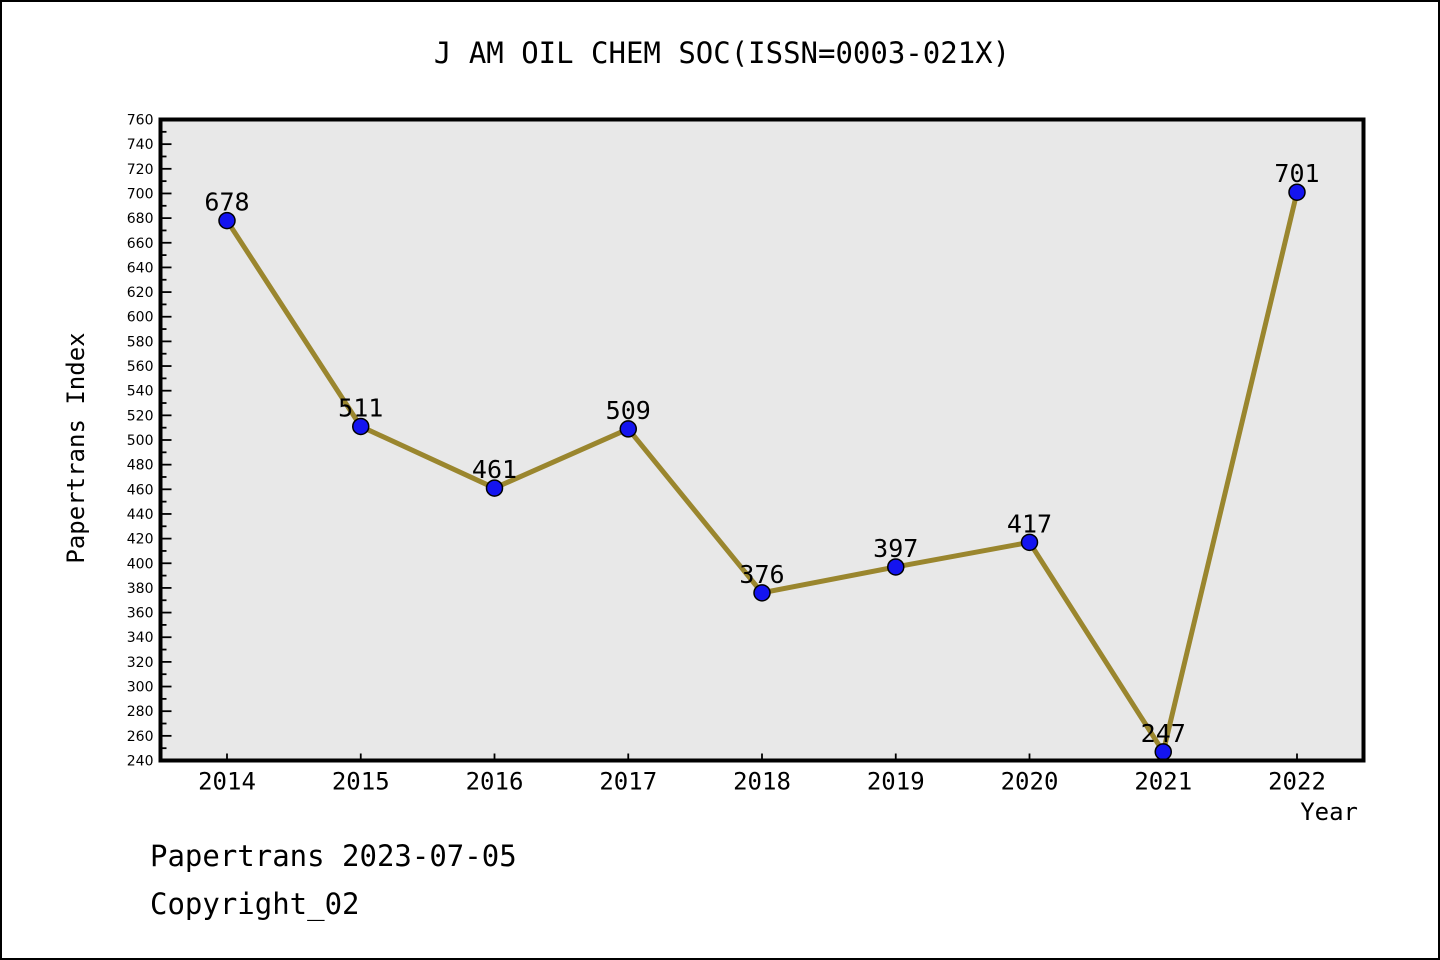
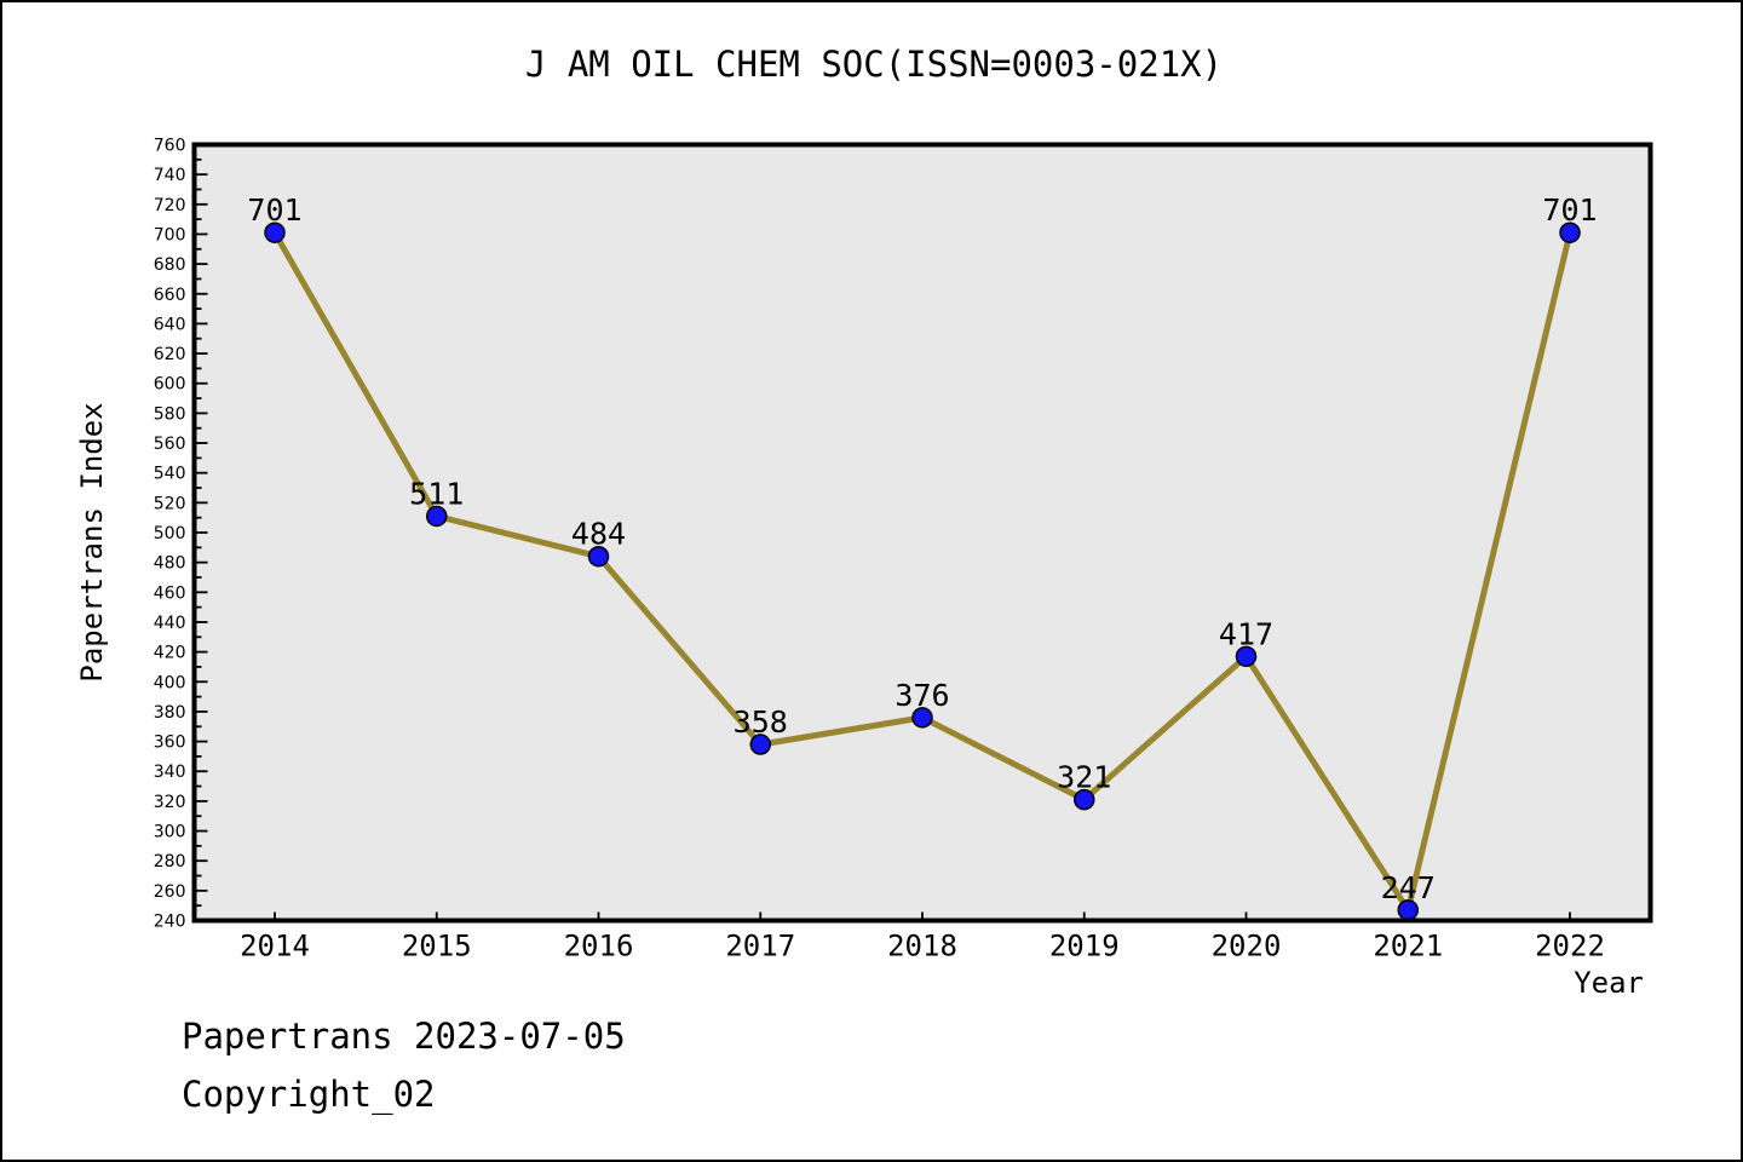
2014: 678 -> 701
2016: 461 -> 484
2017: 509 -> 358
2019: 397 -> 321
